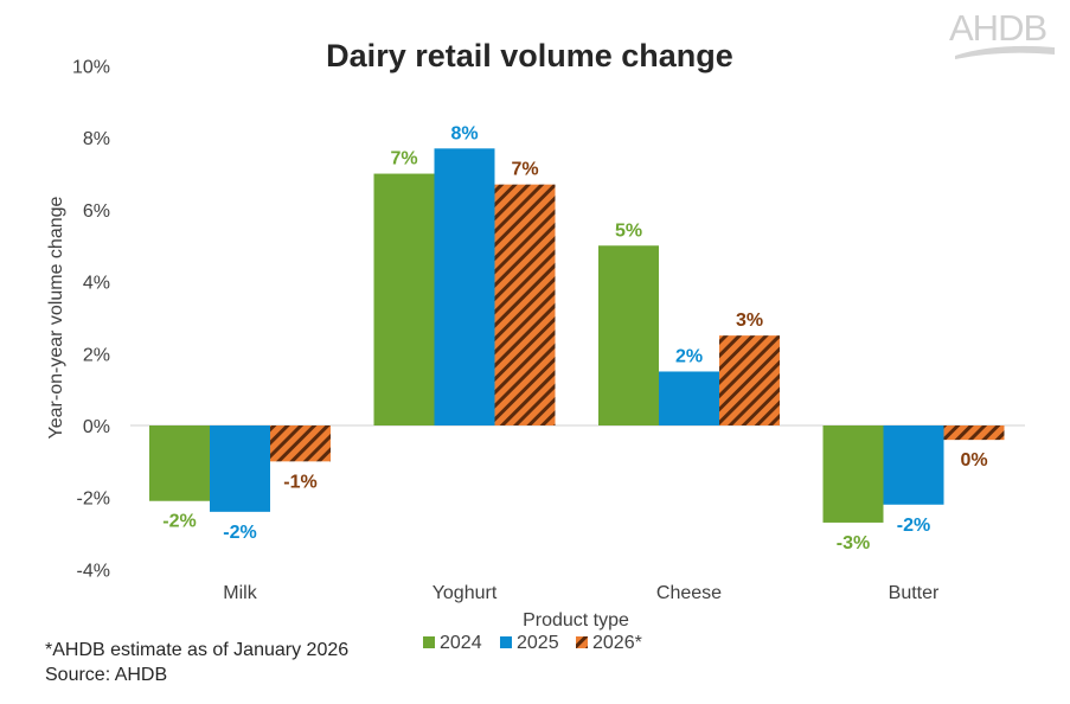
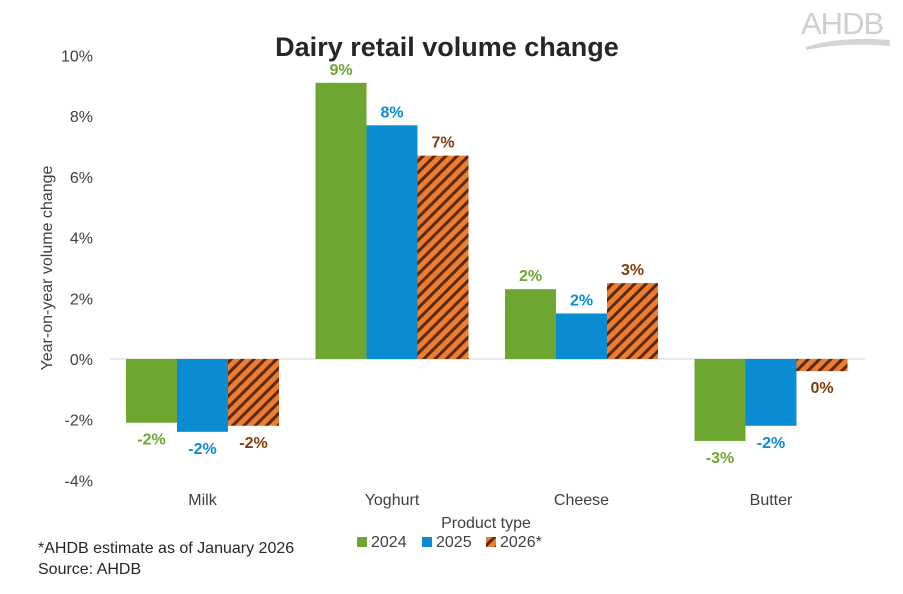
2026*/Milk: -1% -> -2%
2024/Yoghurt: 7% -> 9%
2024/Cheese: 5% -> 2%
